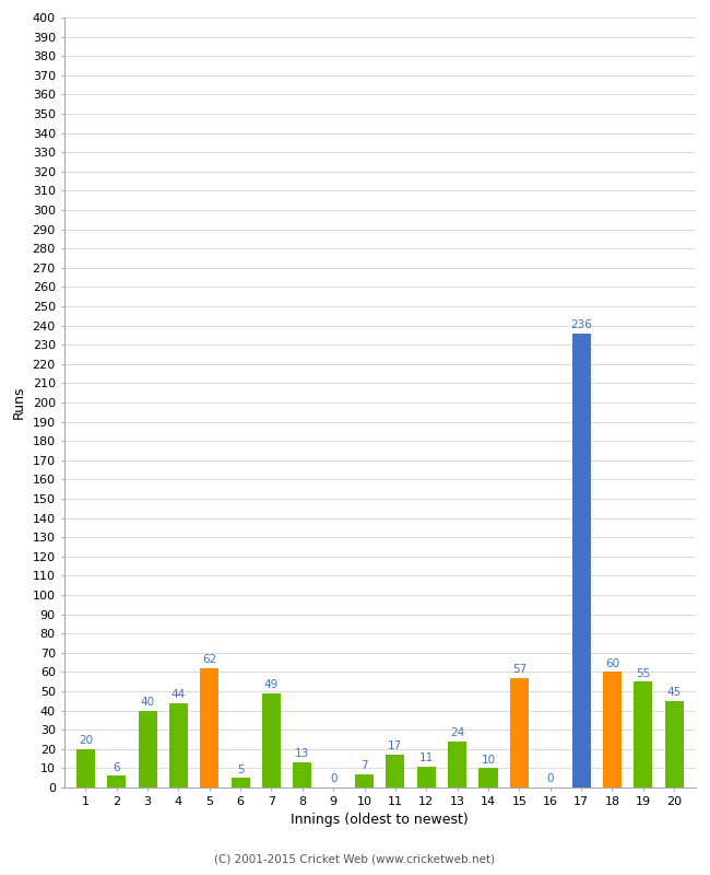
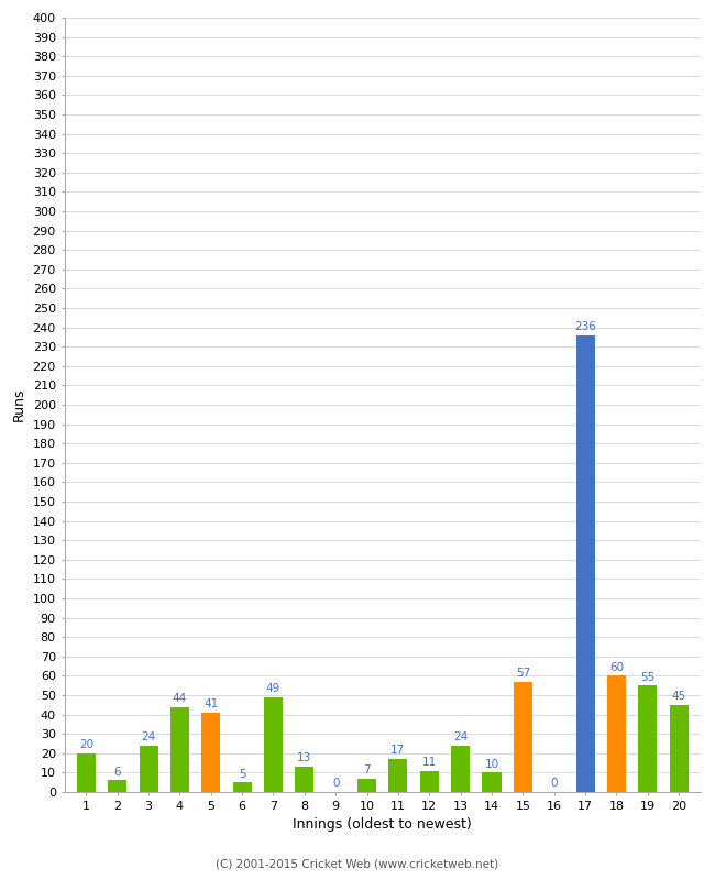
3: 40 -> 24
5: 62 -> 41
